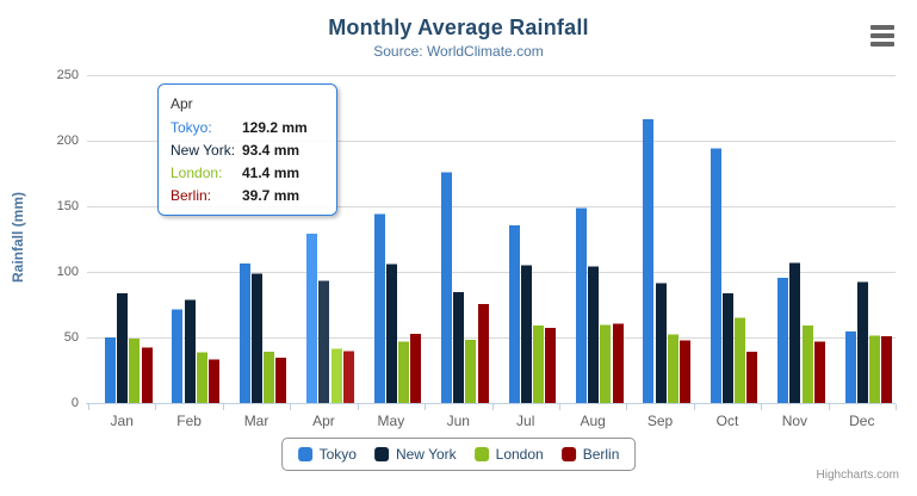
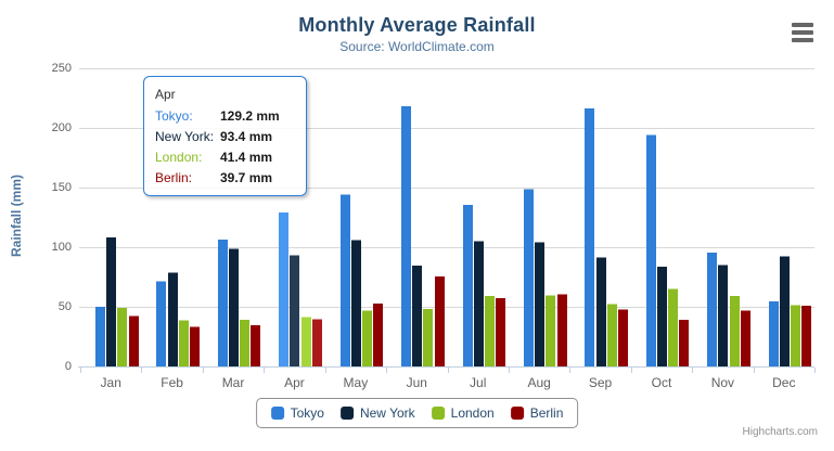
New York/Jan: 84 -> 108
Tokyo/Jun: 176 -> 218
New York/Nov: 107 -> 85
